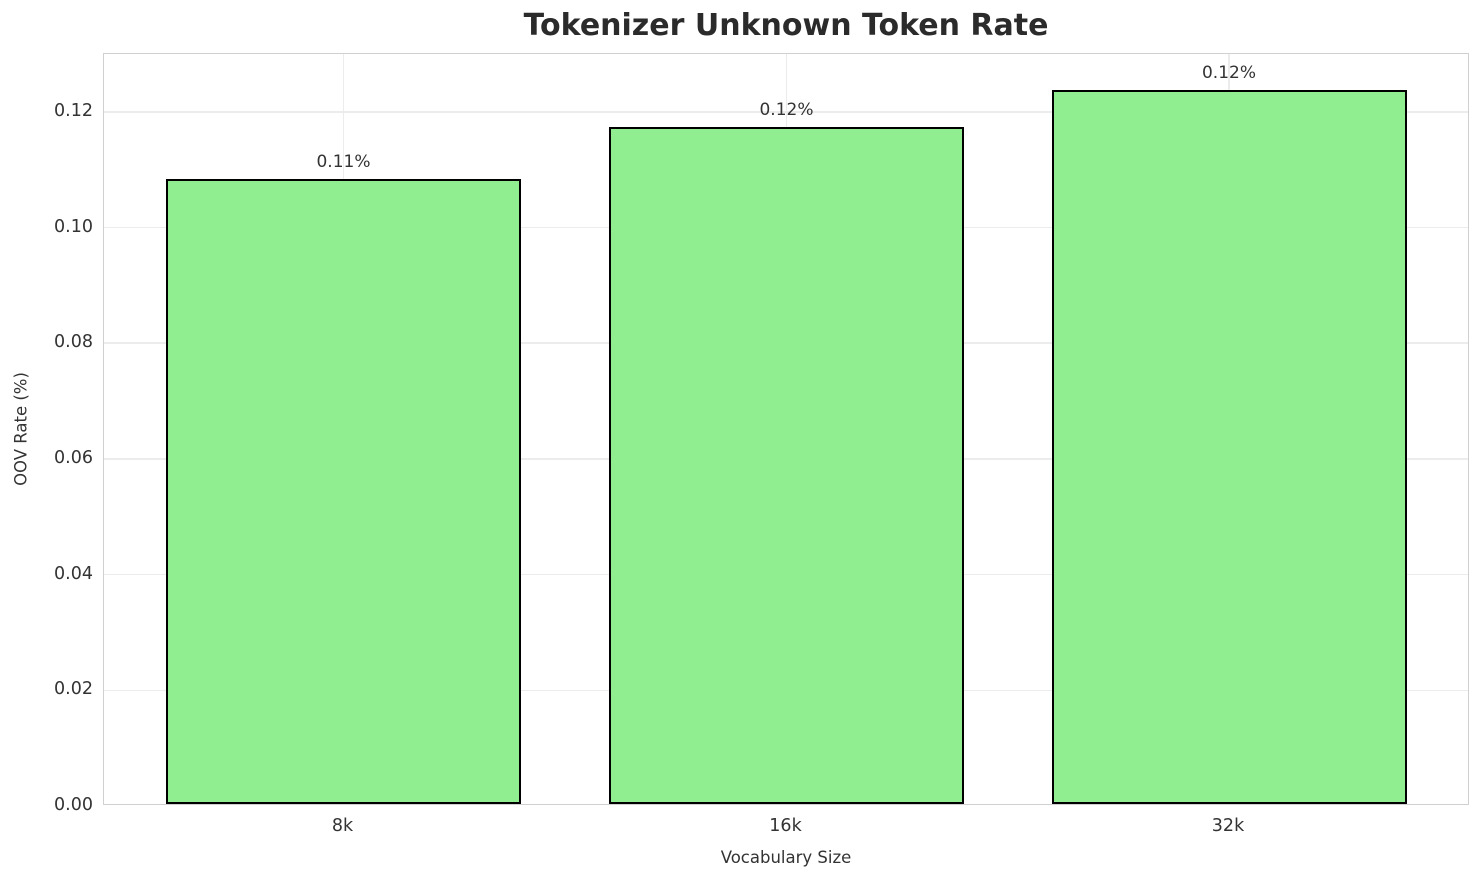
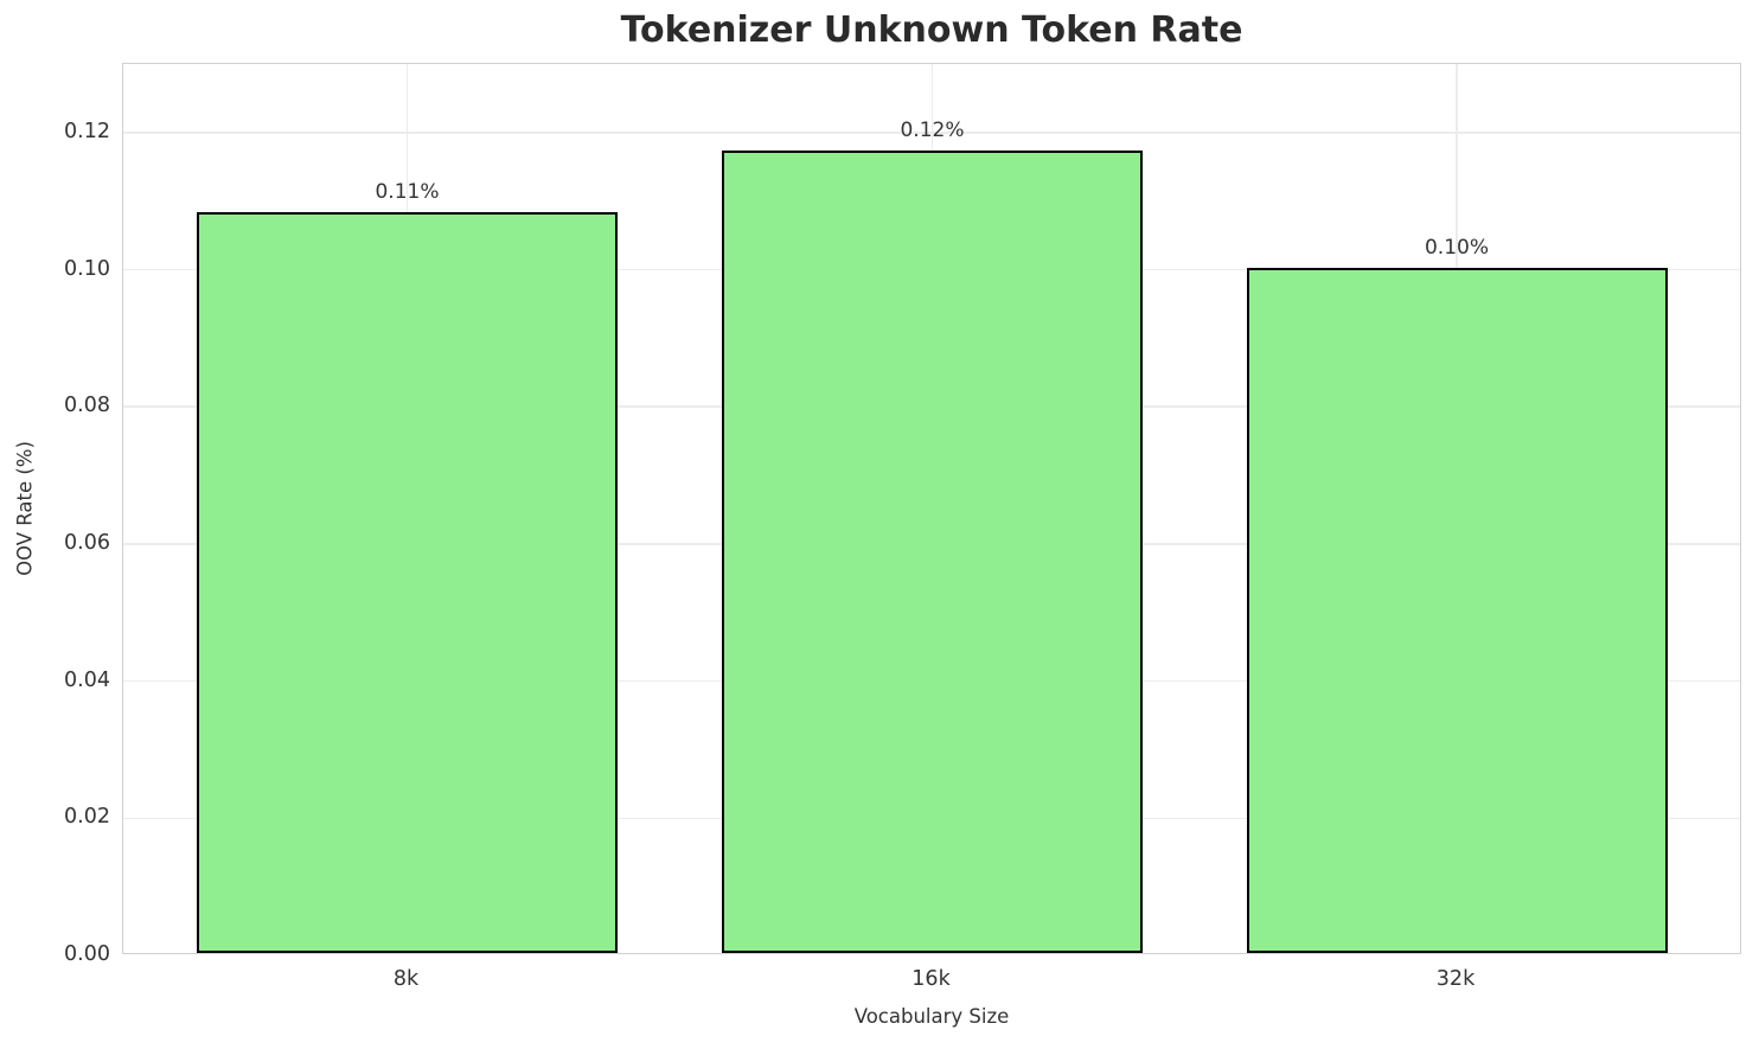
32k: 0.12% -> 0.10%
